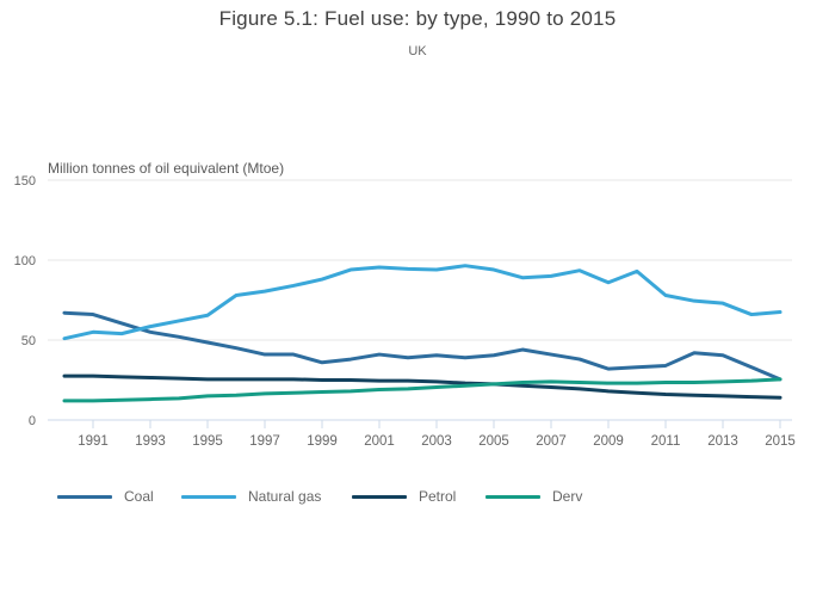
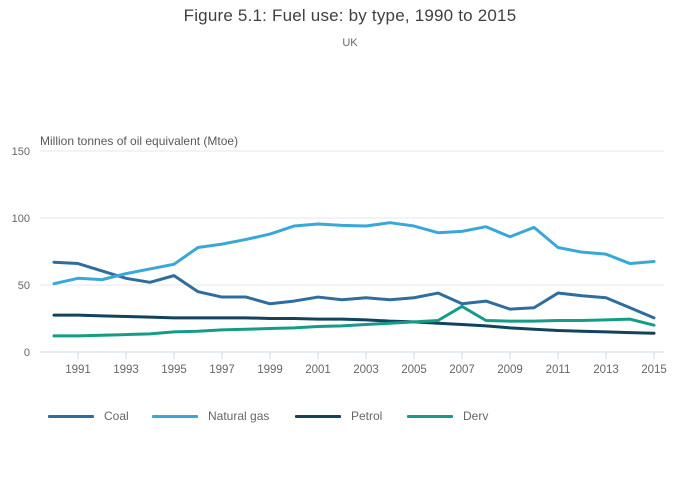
Coal/1995: 48 -> 57
Coal/2007: 41 -> 36
Derv/2007: 24 -> 34
Coal/2011: 34 -> 44
Derv/2015: 26 -> 20
